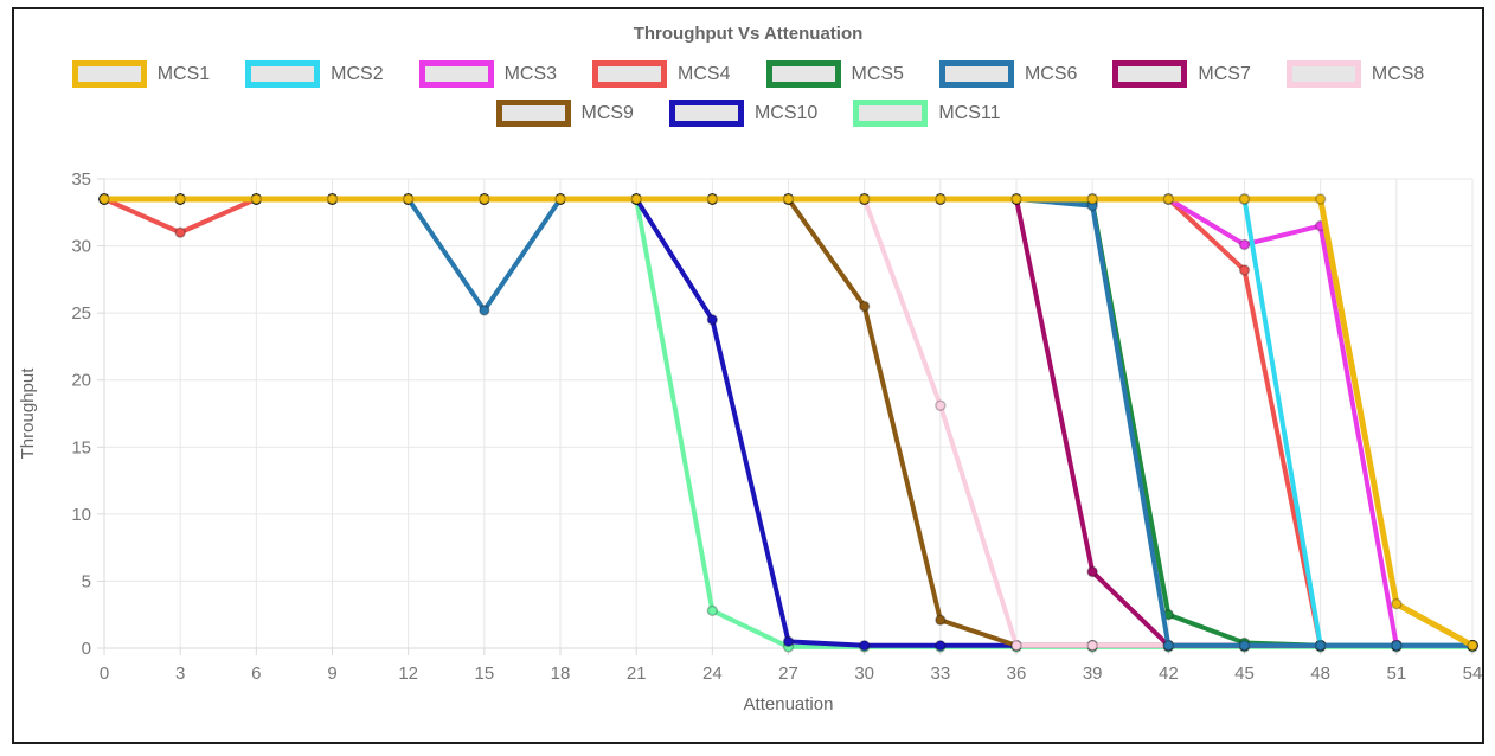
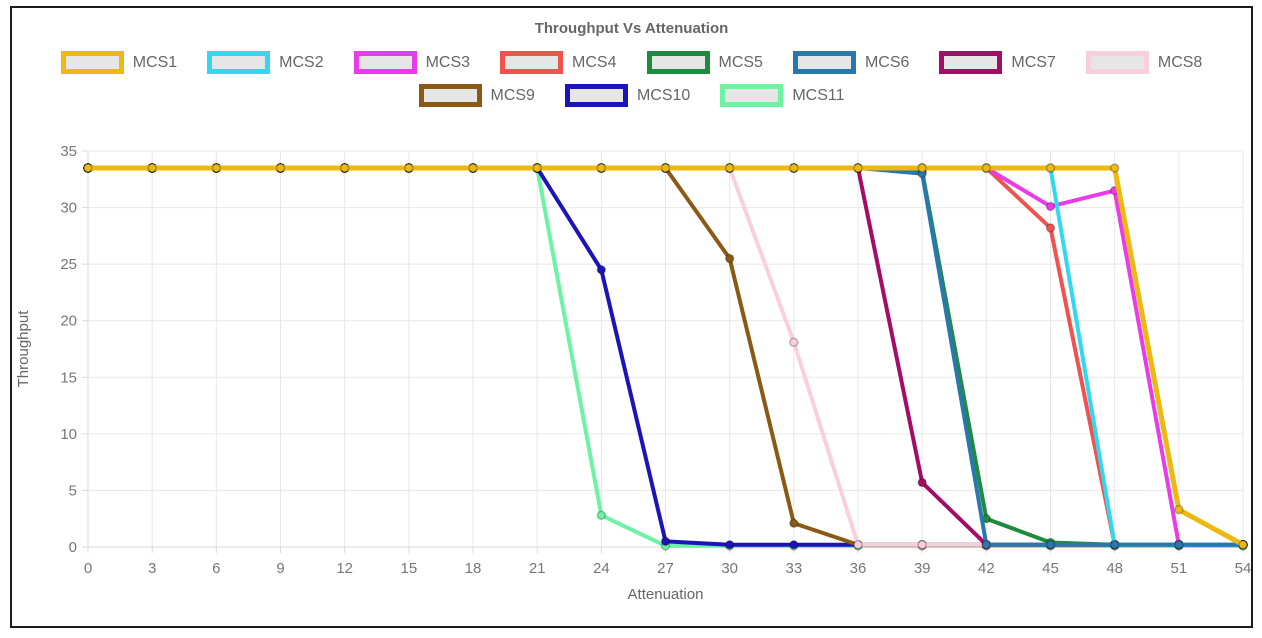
MCS4/3: 31.0 -> 33.5
MCS6/15: 25.2 -> 33.5
